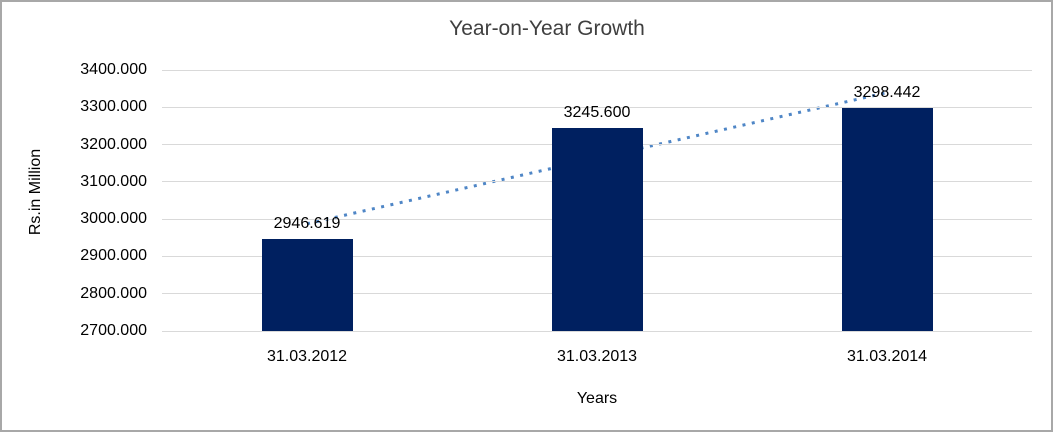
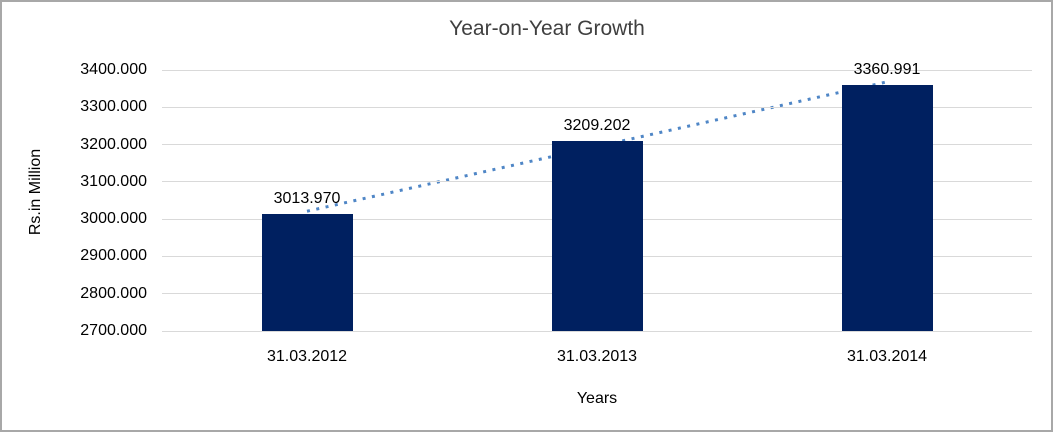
31.03.2012: 2946.619 -> 3013.970
31.03.2013: 3245.600 -> 3209.202
31.03.2014: 3298.442 -> 3360.991
